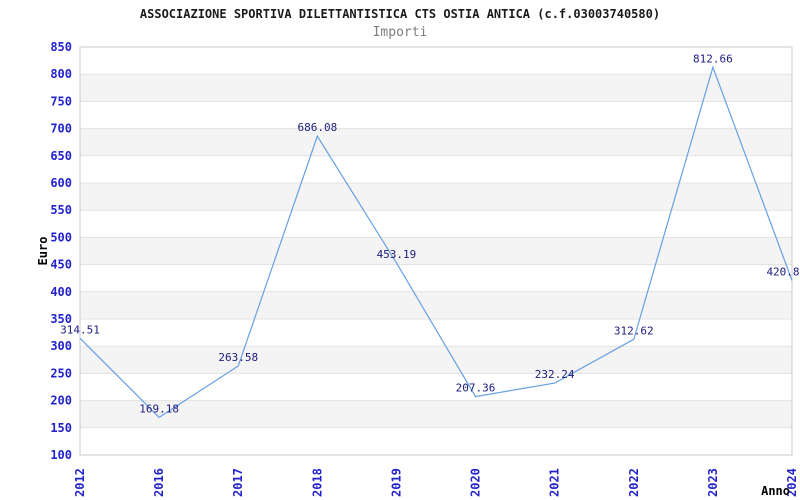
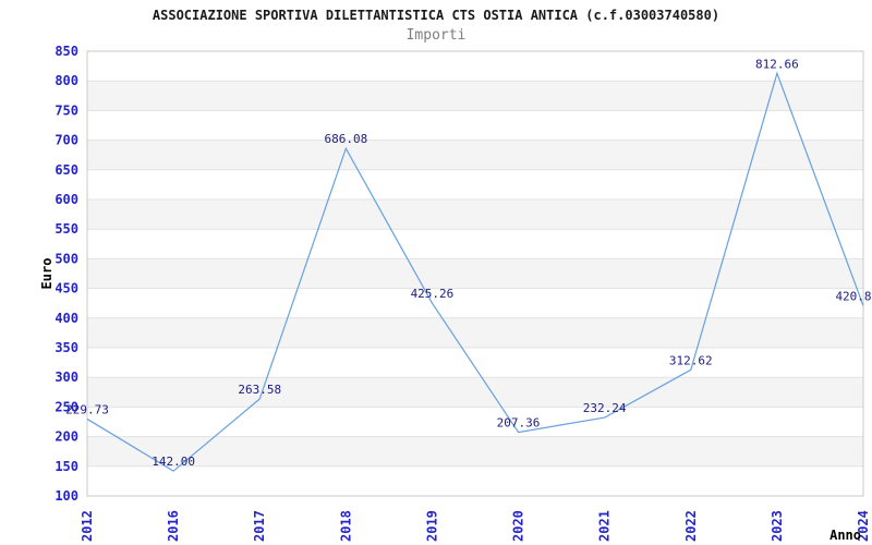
2012: 314.51 -> 229.73
2016: 169.18 -> 142.00
2019: 453.19 -> 425.26
